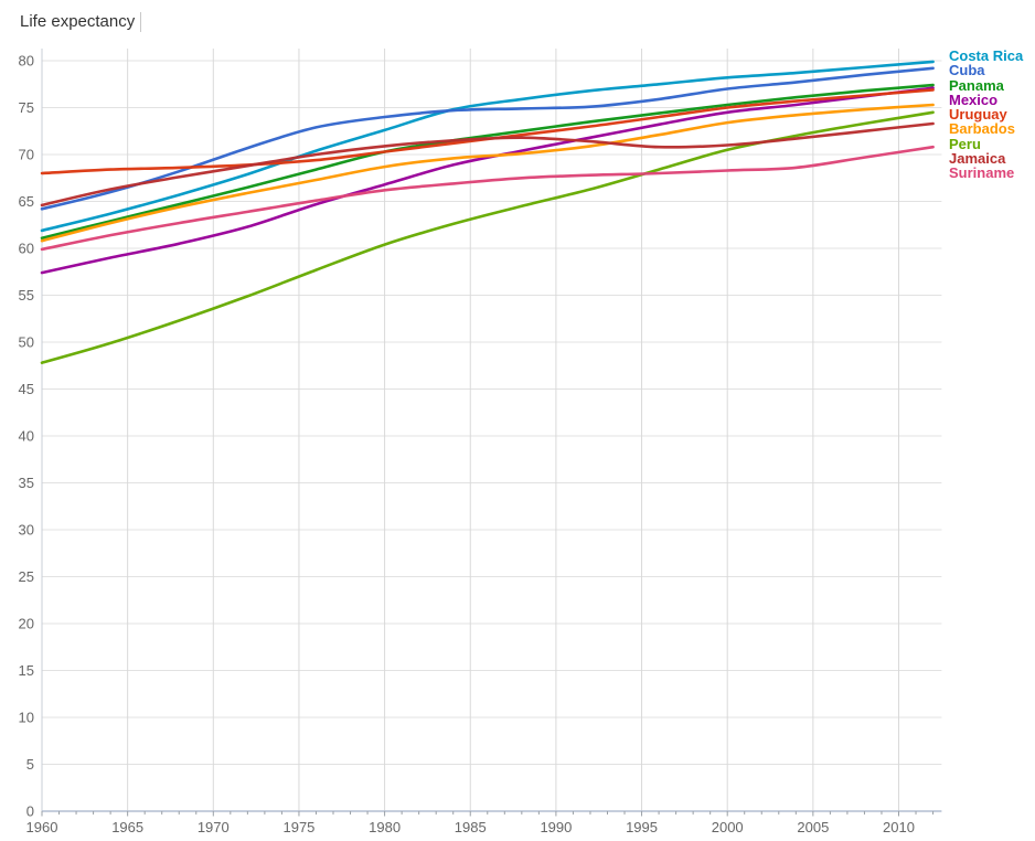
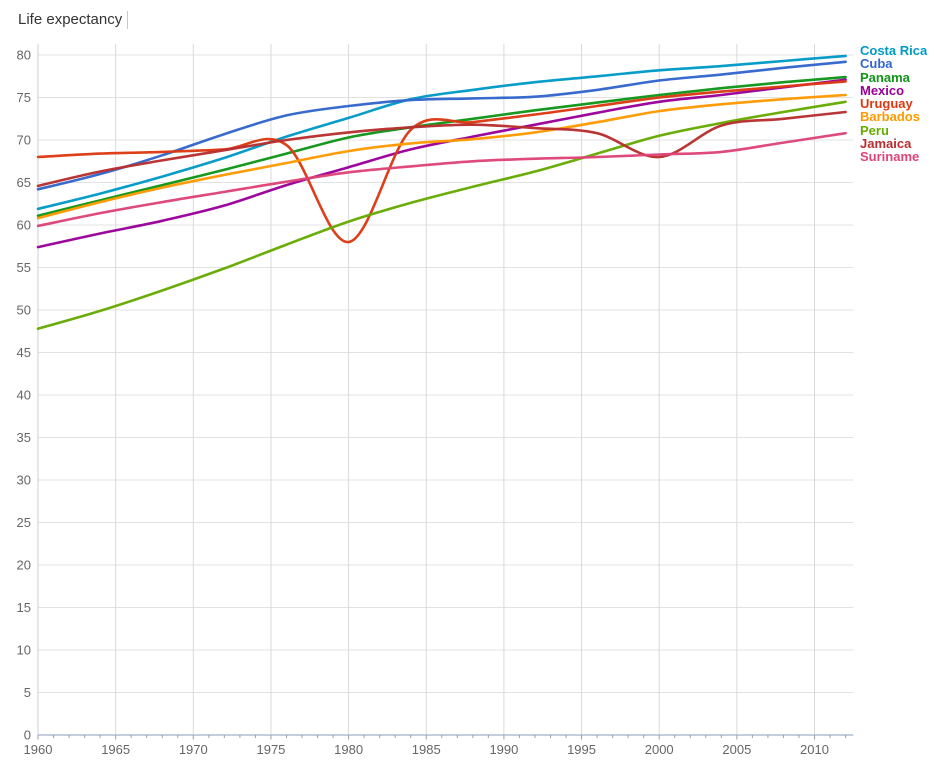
Uruguay/1980: 70 -> 58
Jamaica/2000: 71 -> 68
